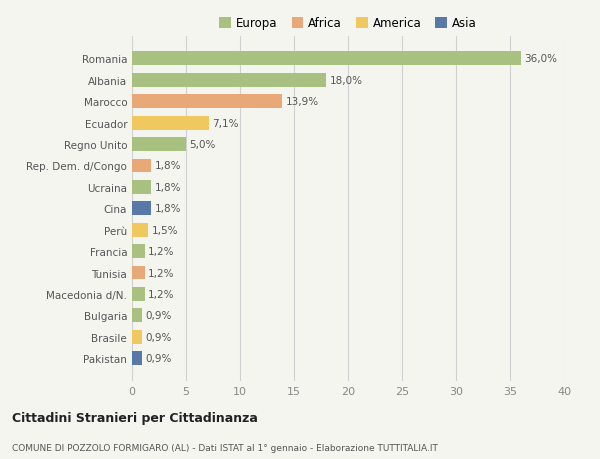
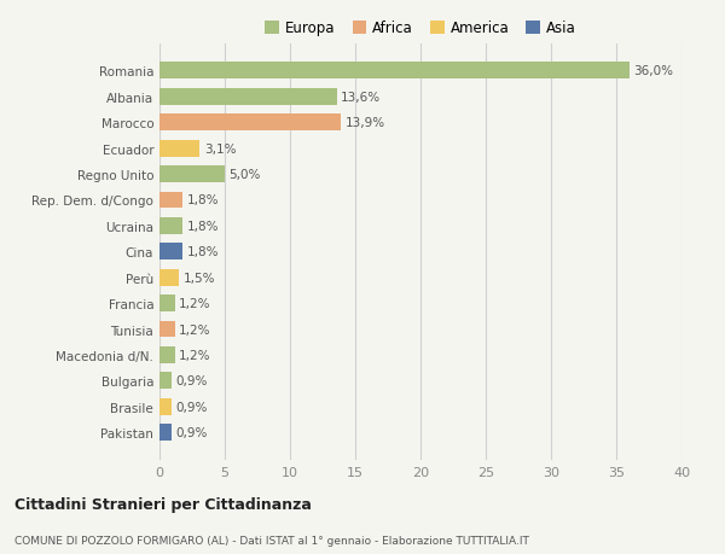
Albania: 18,0% -> 13,6%
Ecuador: 7,1% -> 3,1%
